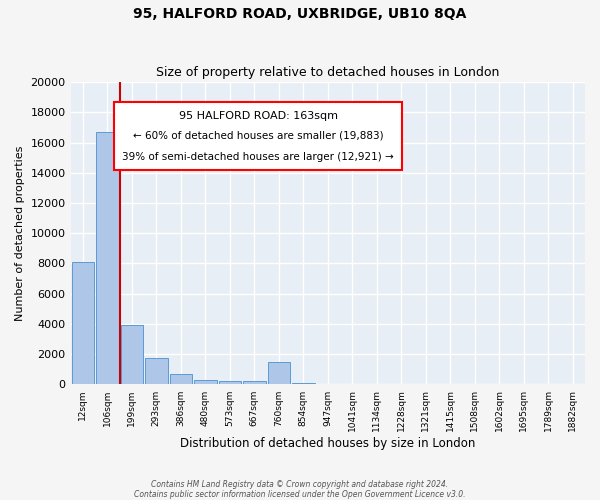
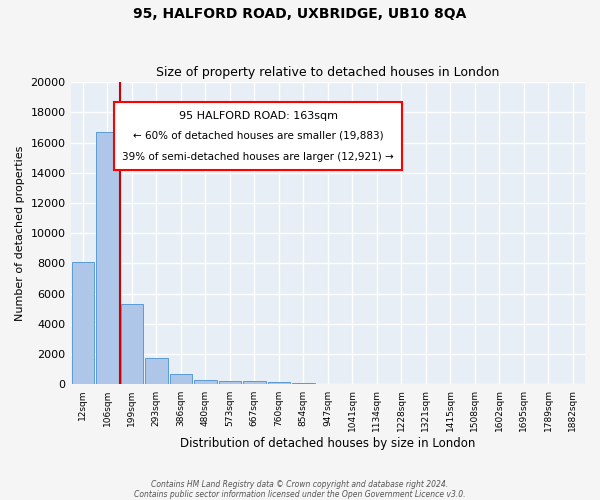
199sqm: 3900 -> 5300
760sqm: 1500 -> 200
